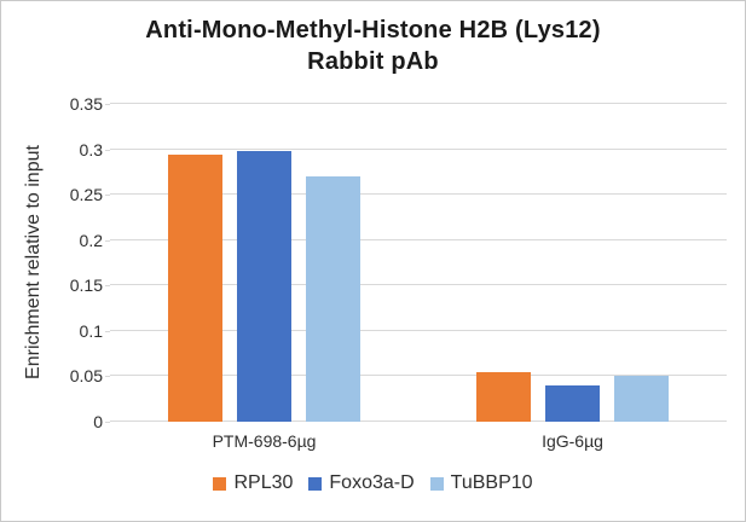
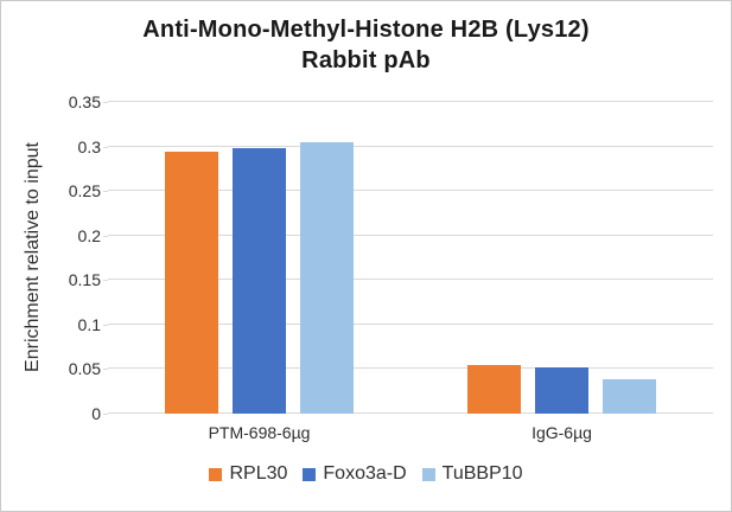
TuBBP10/PTM-698-6µg: 0.27 -> 0.30
Foxo3a-D/IgG-6µg: 0.04 -> 0.05
TuBBP10/IgG-6µg: 0.05 -> 0.04
